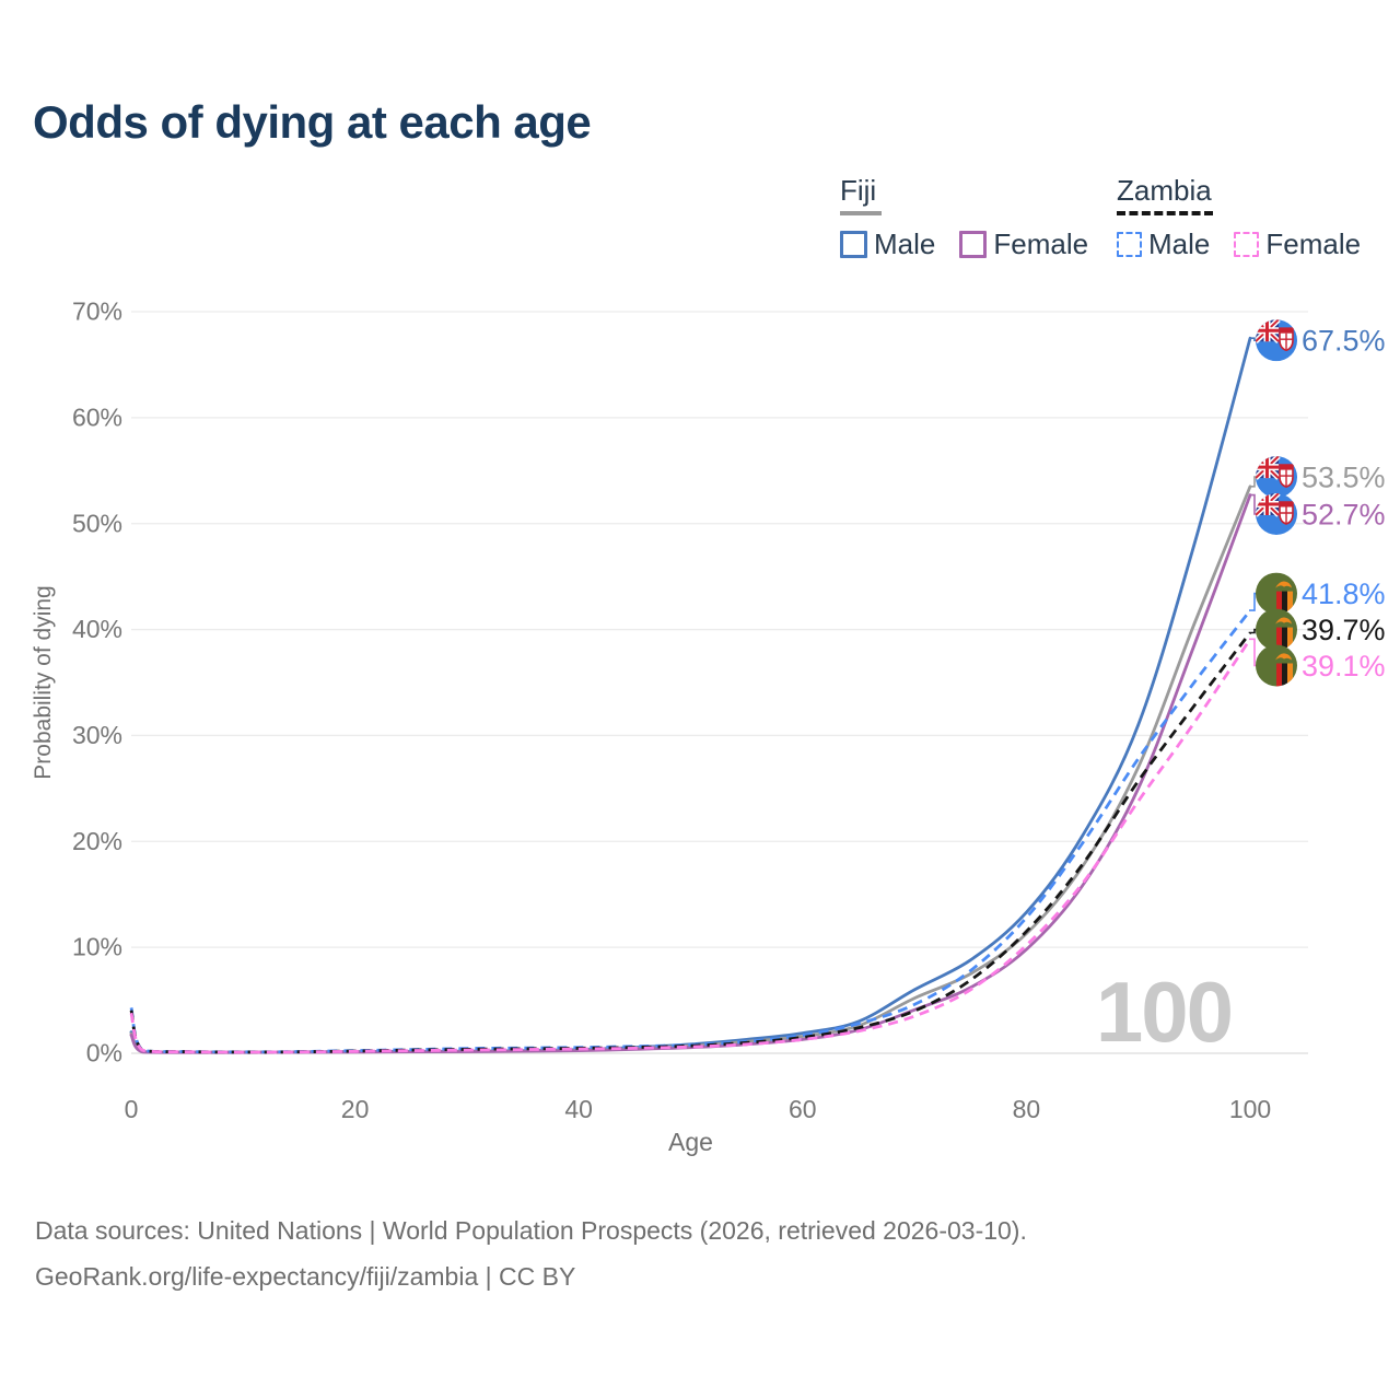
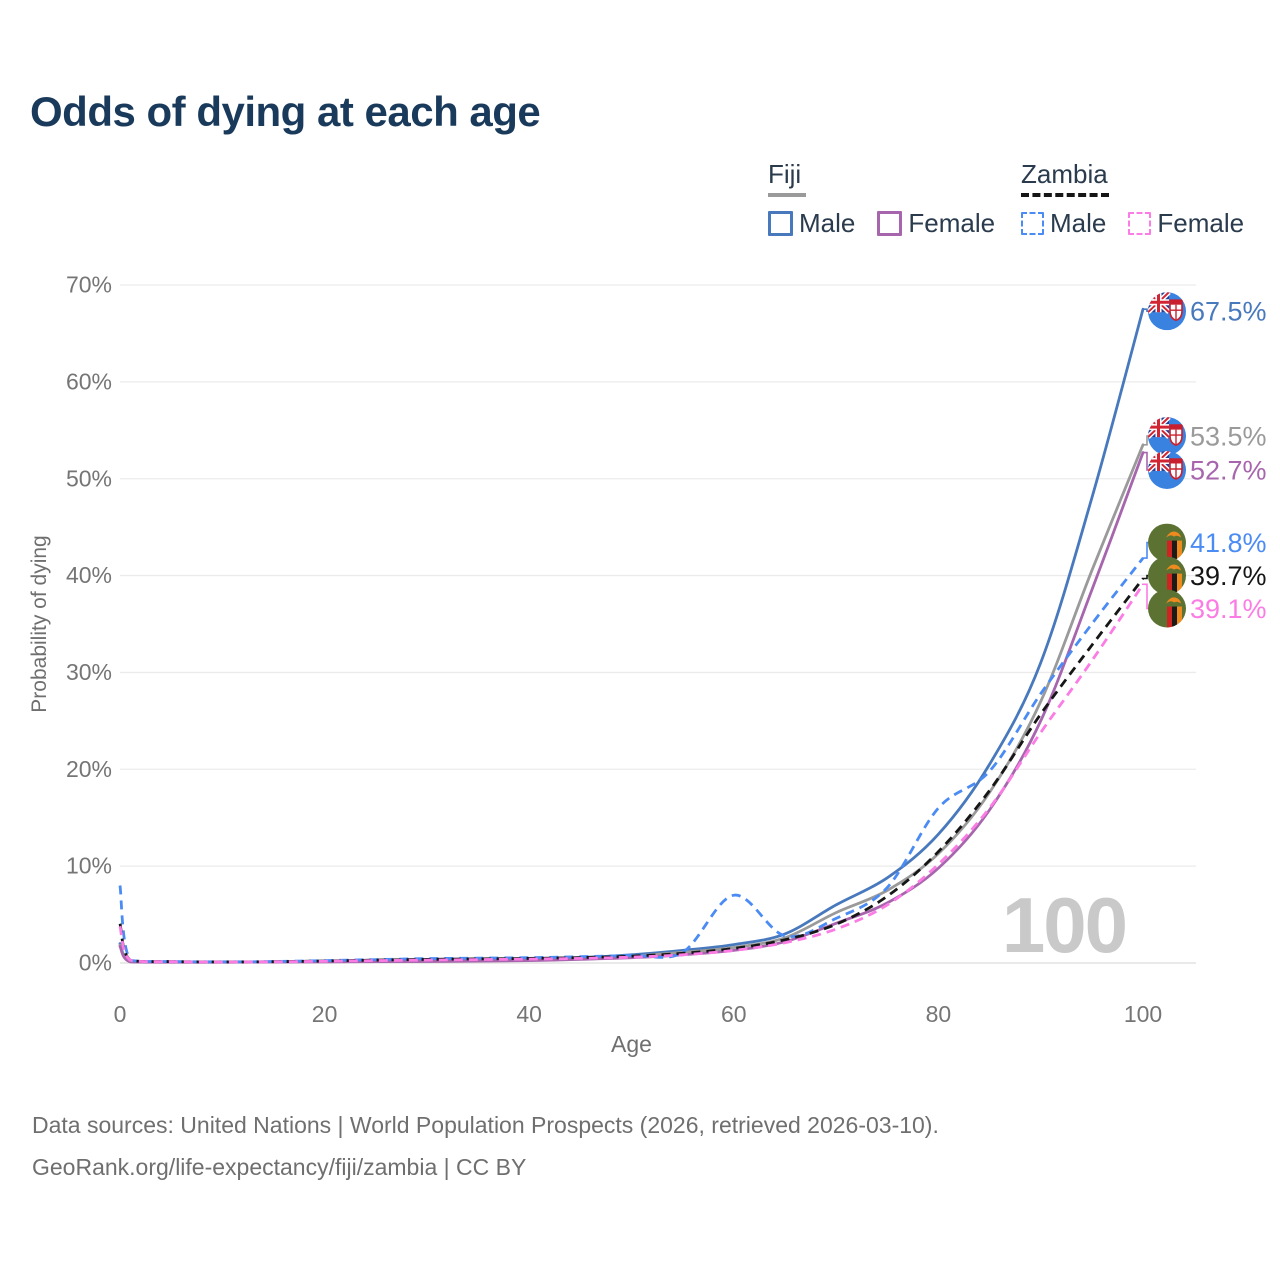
Zambia Male/0: 4% -> 8%
Zambia Male/60: 2% -> 7%
Zambia Male/80: 13% -> 16%
